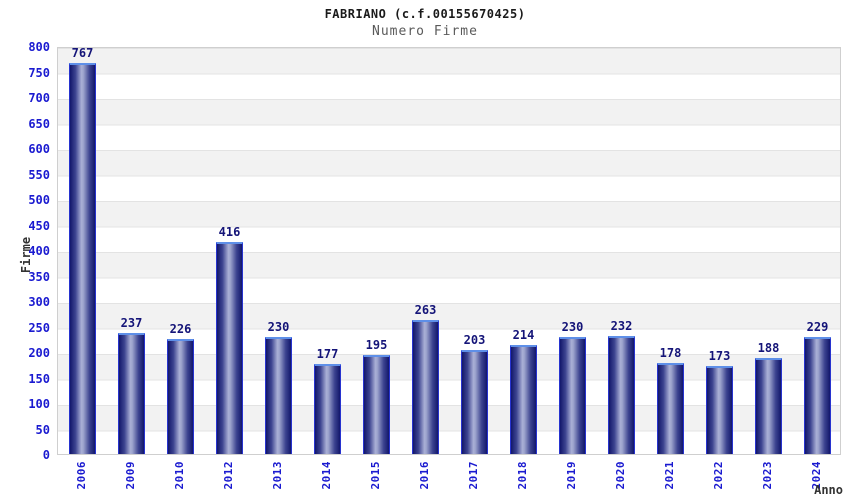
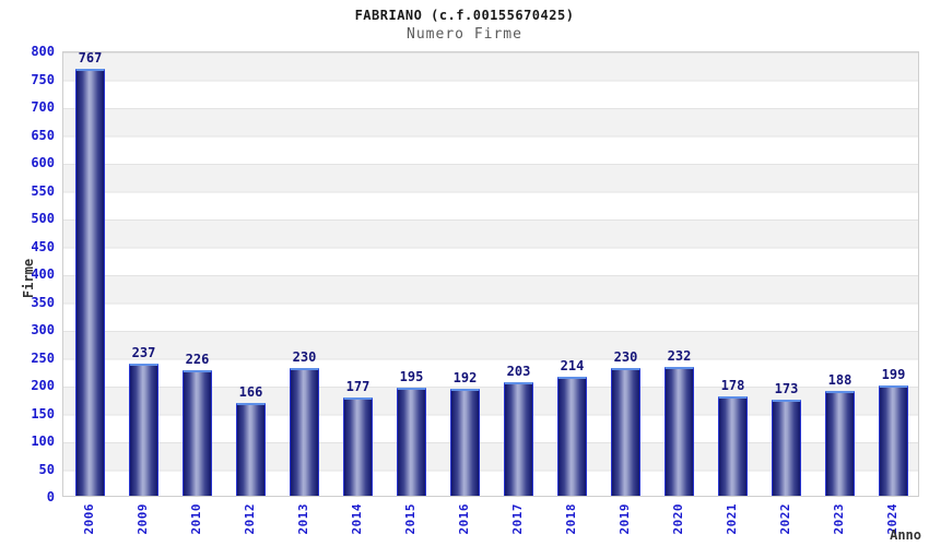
2012: 416 -> 166
2016: 263 -> 192
2024: 229 -> 199
